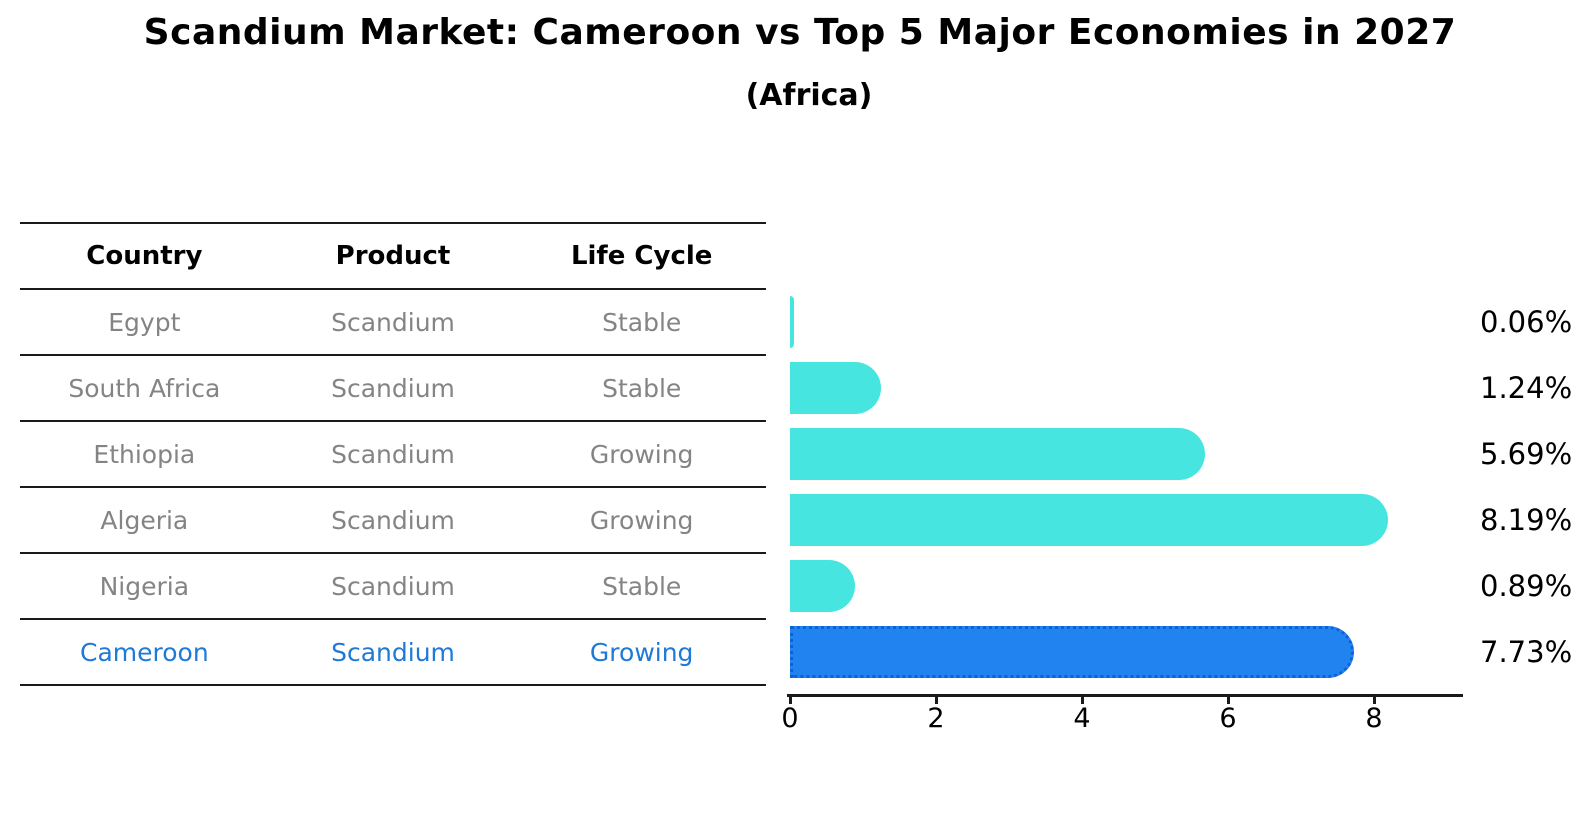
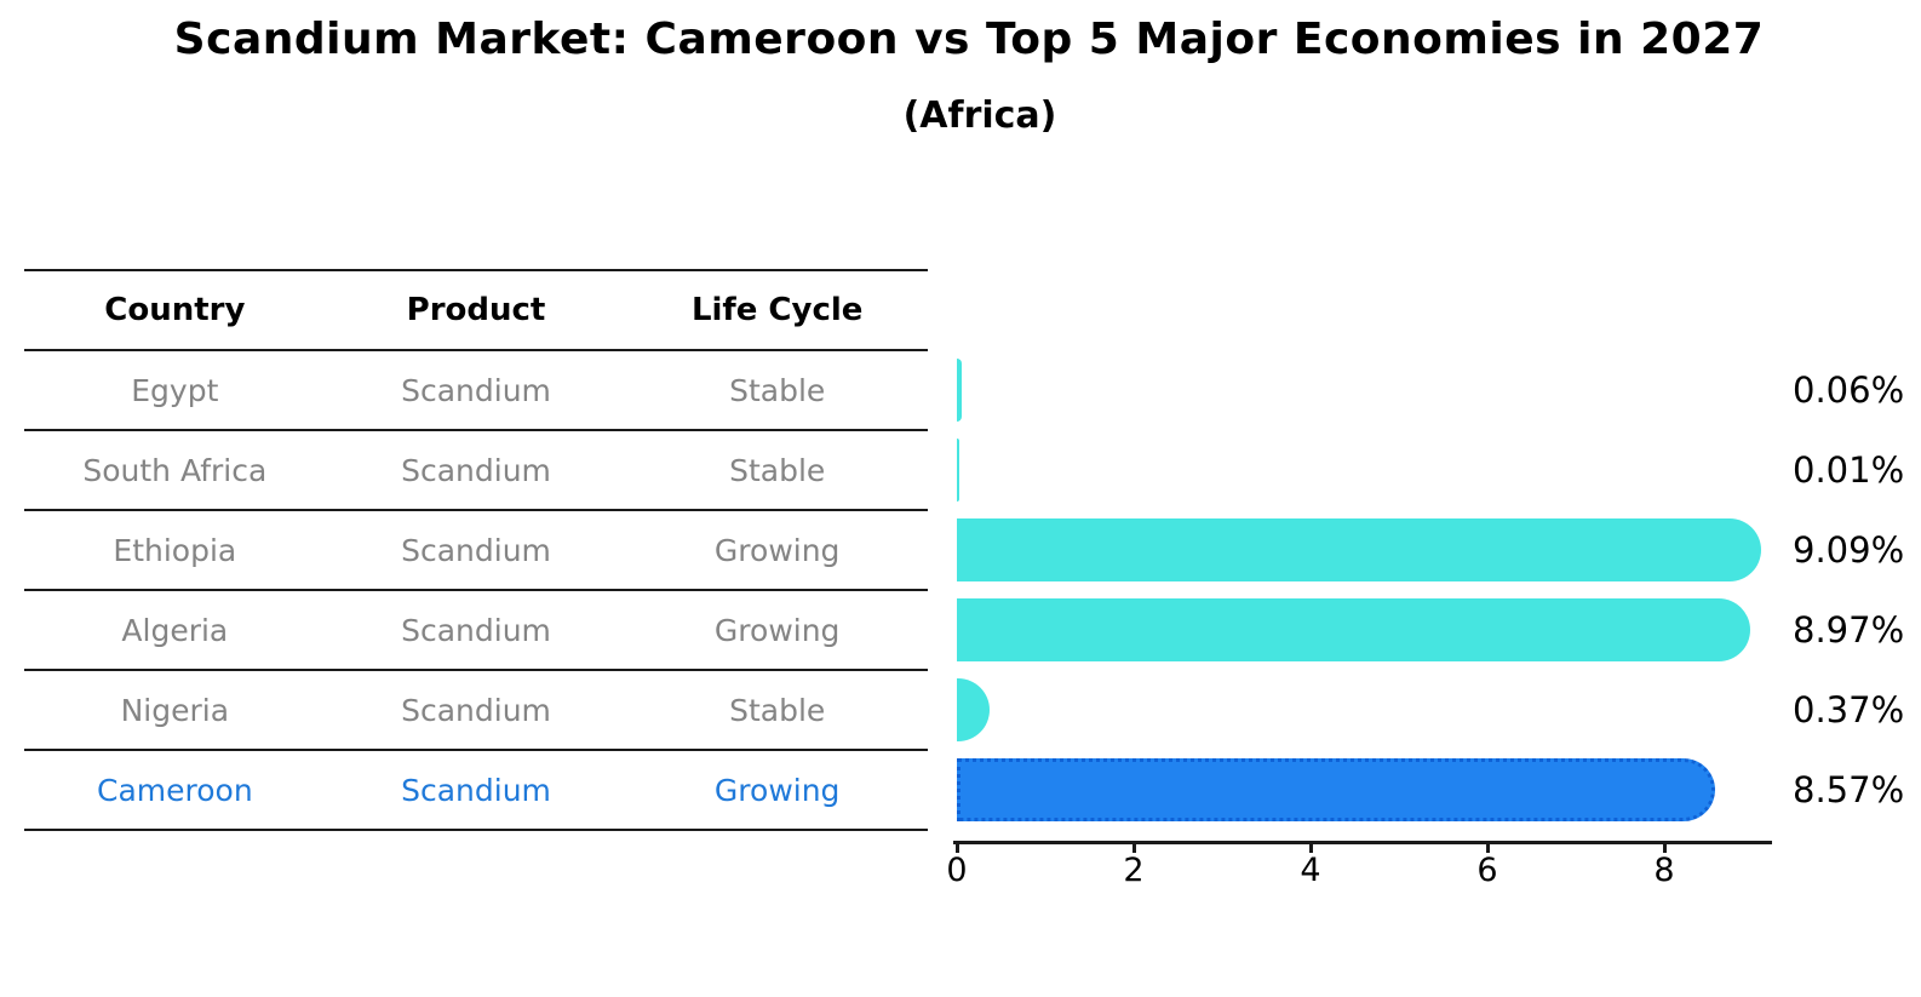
South Africa: 1.24% -> 0.01%
Ethiopia: 5.69% -> 9.09%
Algeria: 8.19% -> 8.97%
Nigeria: 0.89% -> 0.37%
Cameroon: 7.73% -> 8.57%
